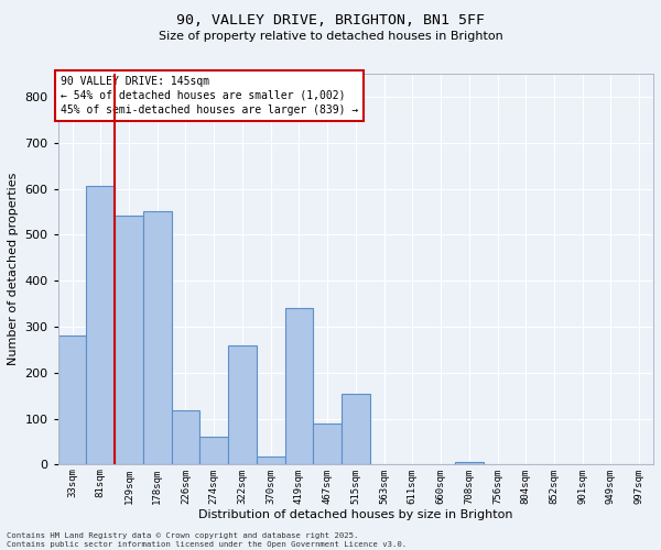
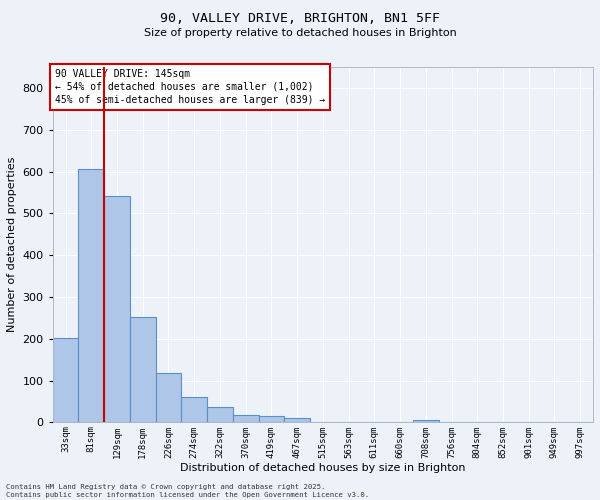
33sqm: 280 -> 203
178sqm: 550 -> 251
322sqm: 260 -> 36
419sqm: 340 -> 15
467sqm: 90 -> 10
515sqm: 155 -> 2
